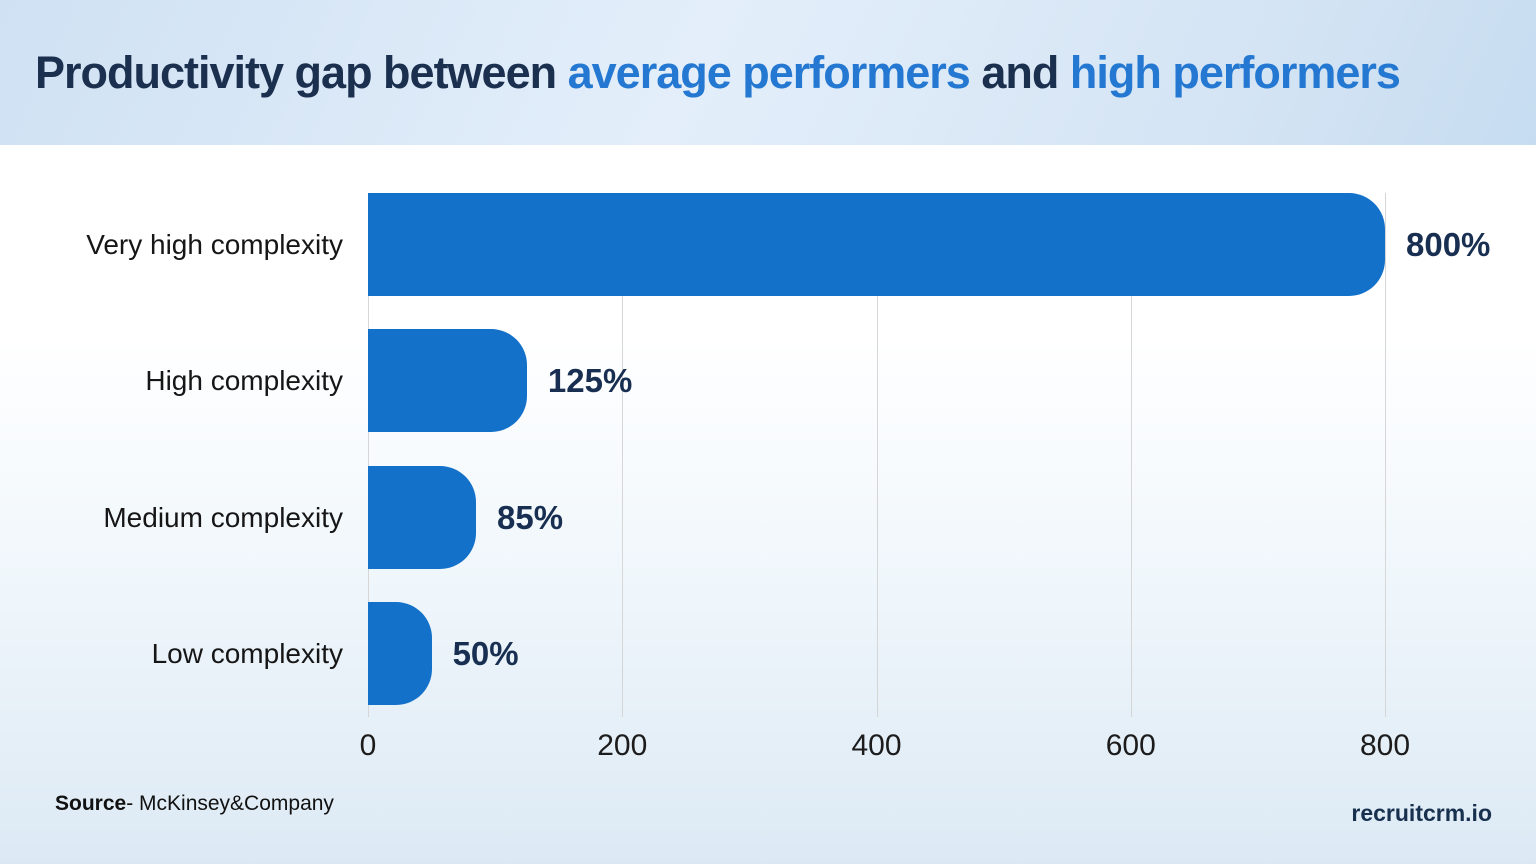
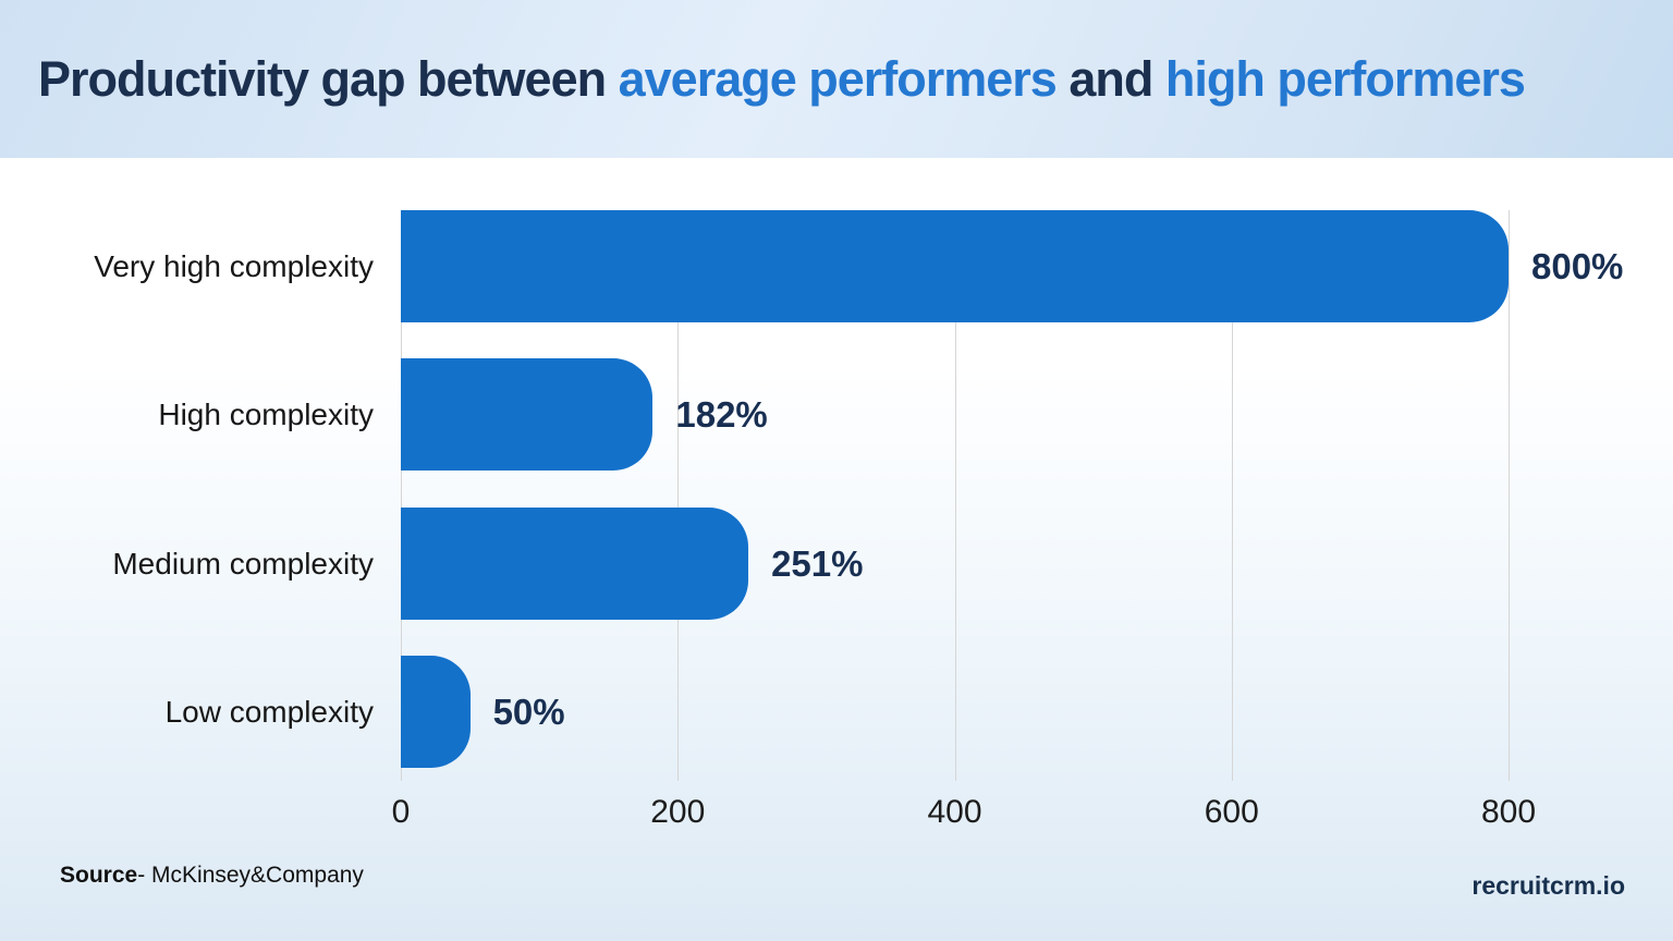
High complexity: 125% -> 182%
Medium complexity: 85% -> 251%
